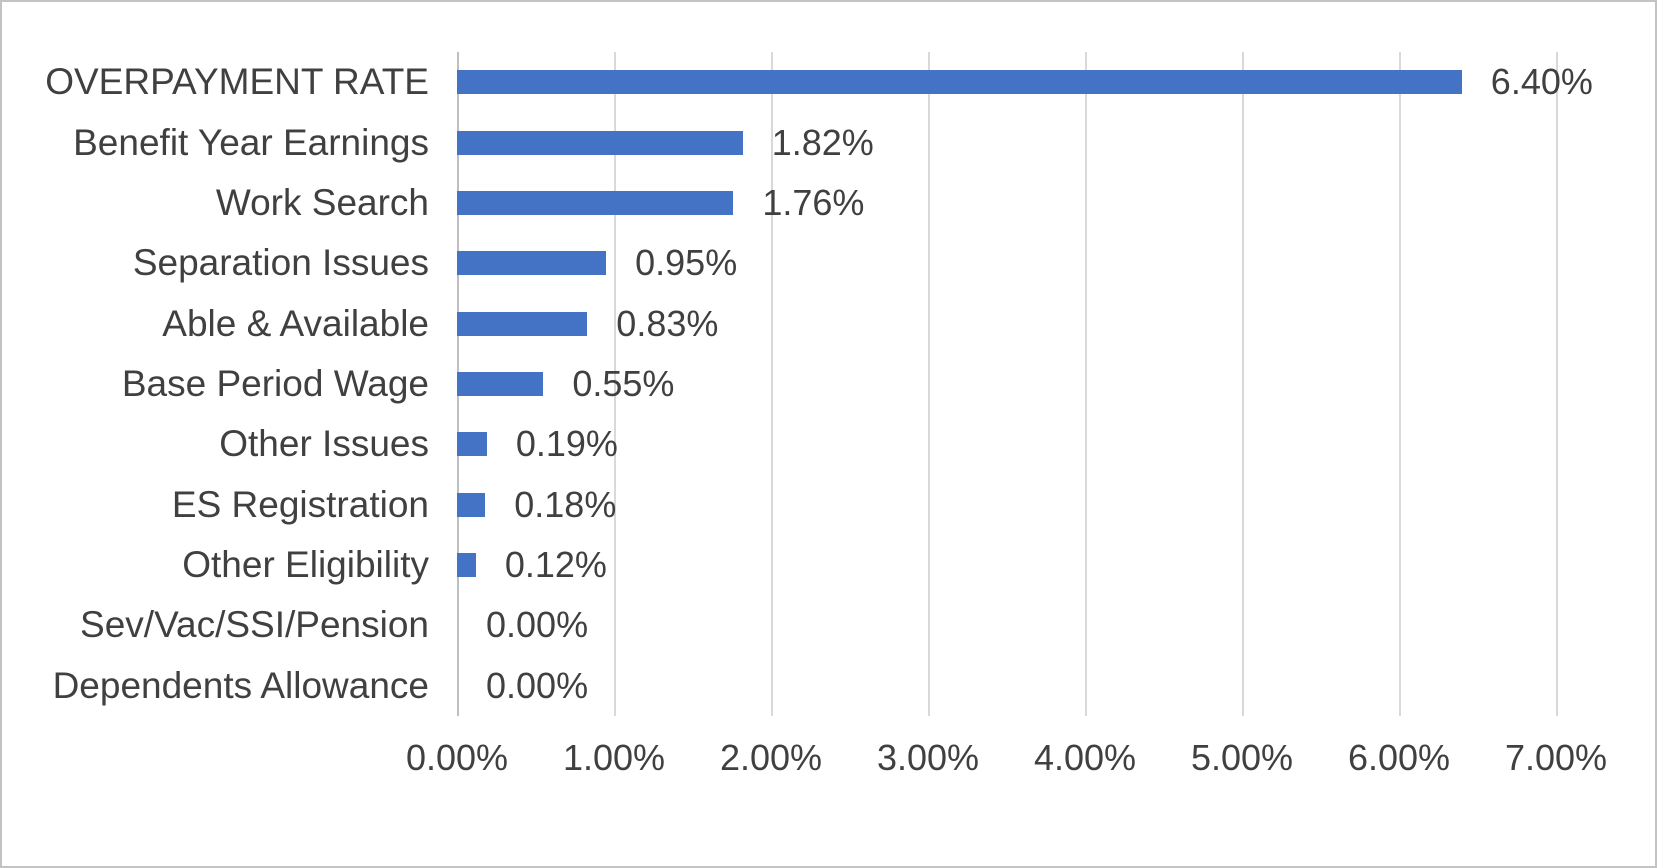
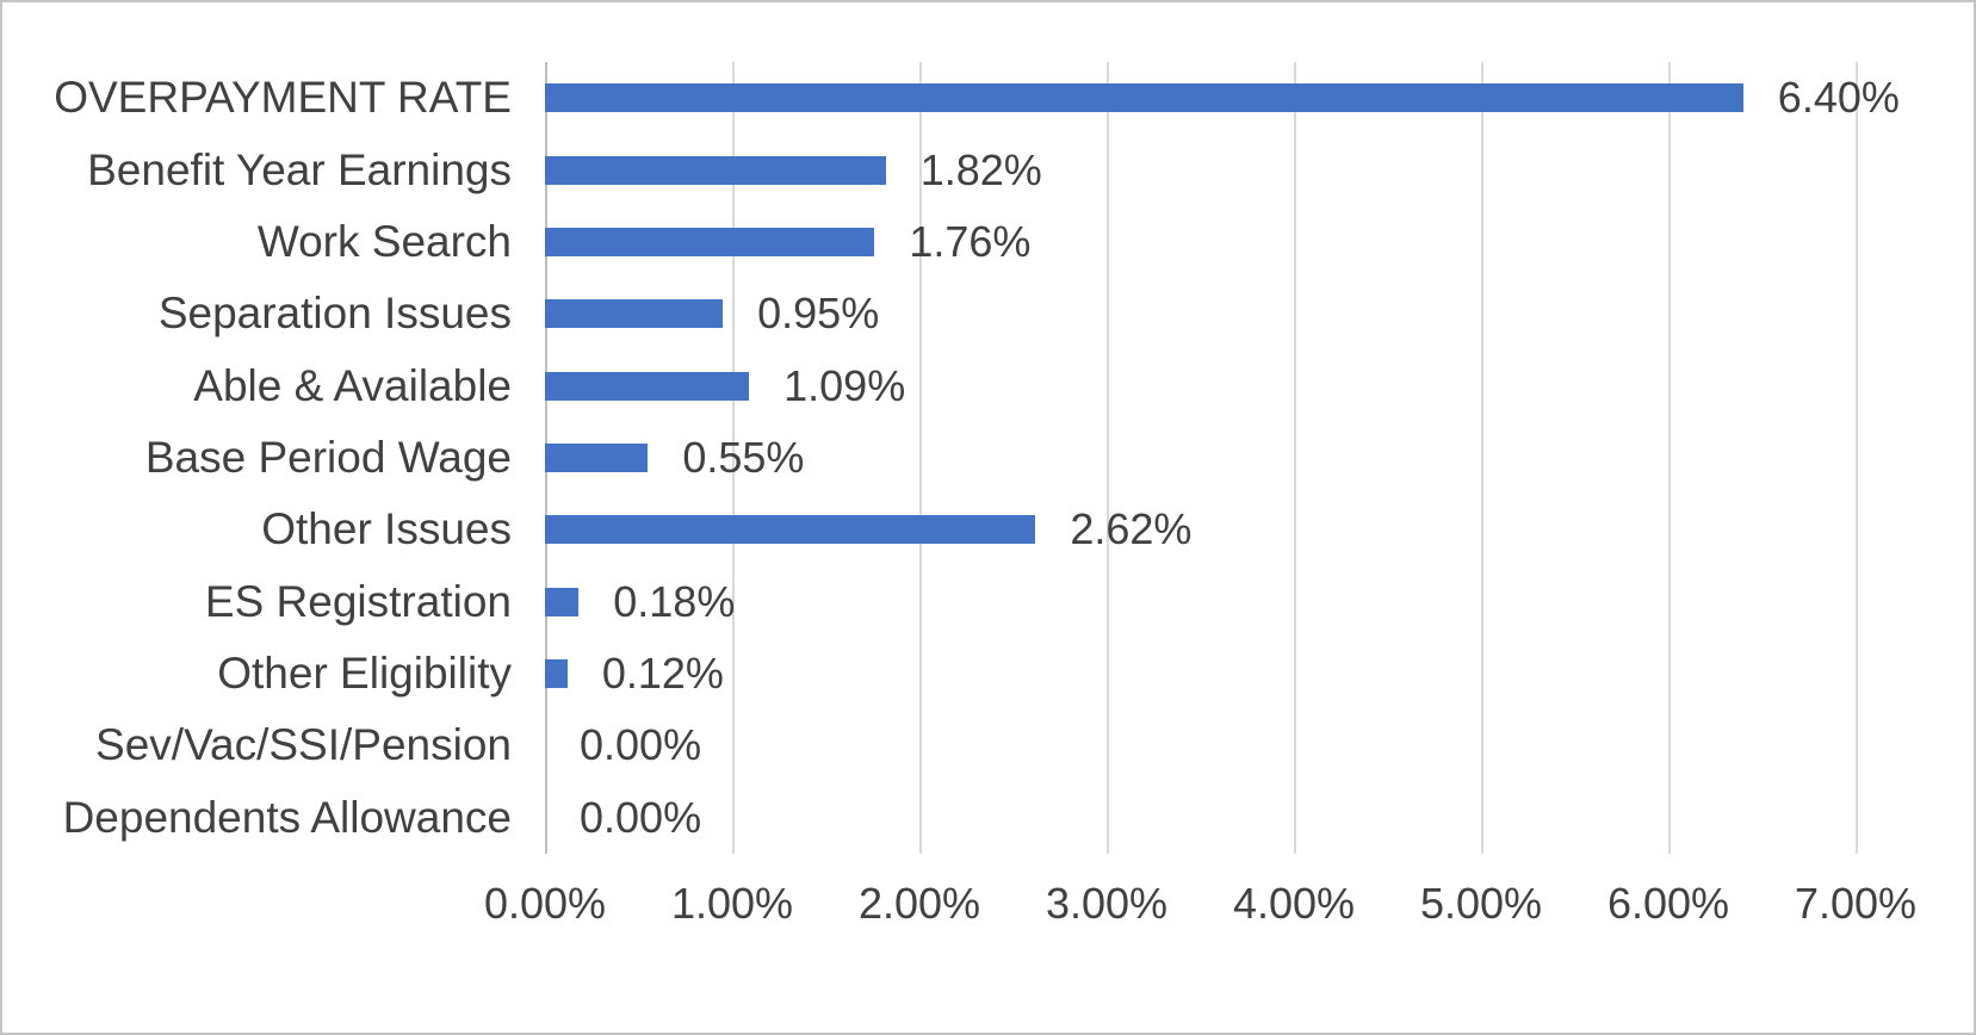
Able & Available: 0.83% -> 1.09%
Other Issues: 0.19% -> 2.62%
